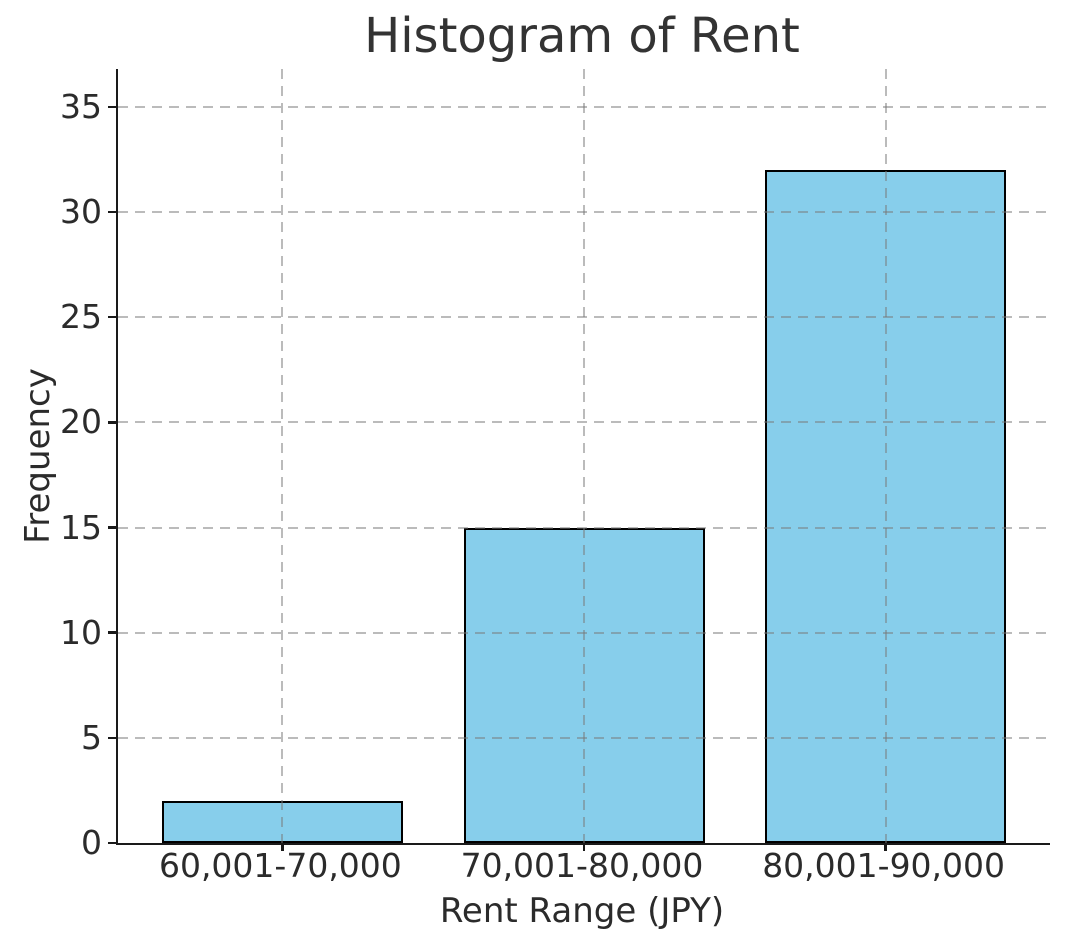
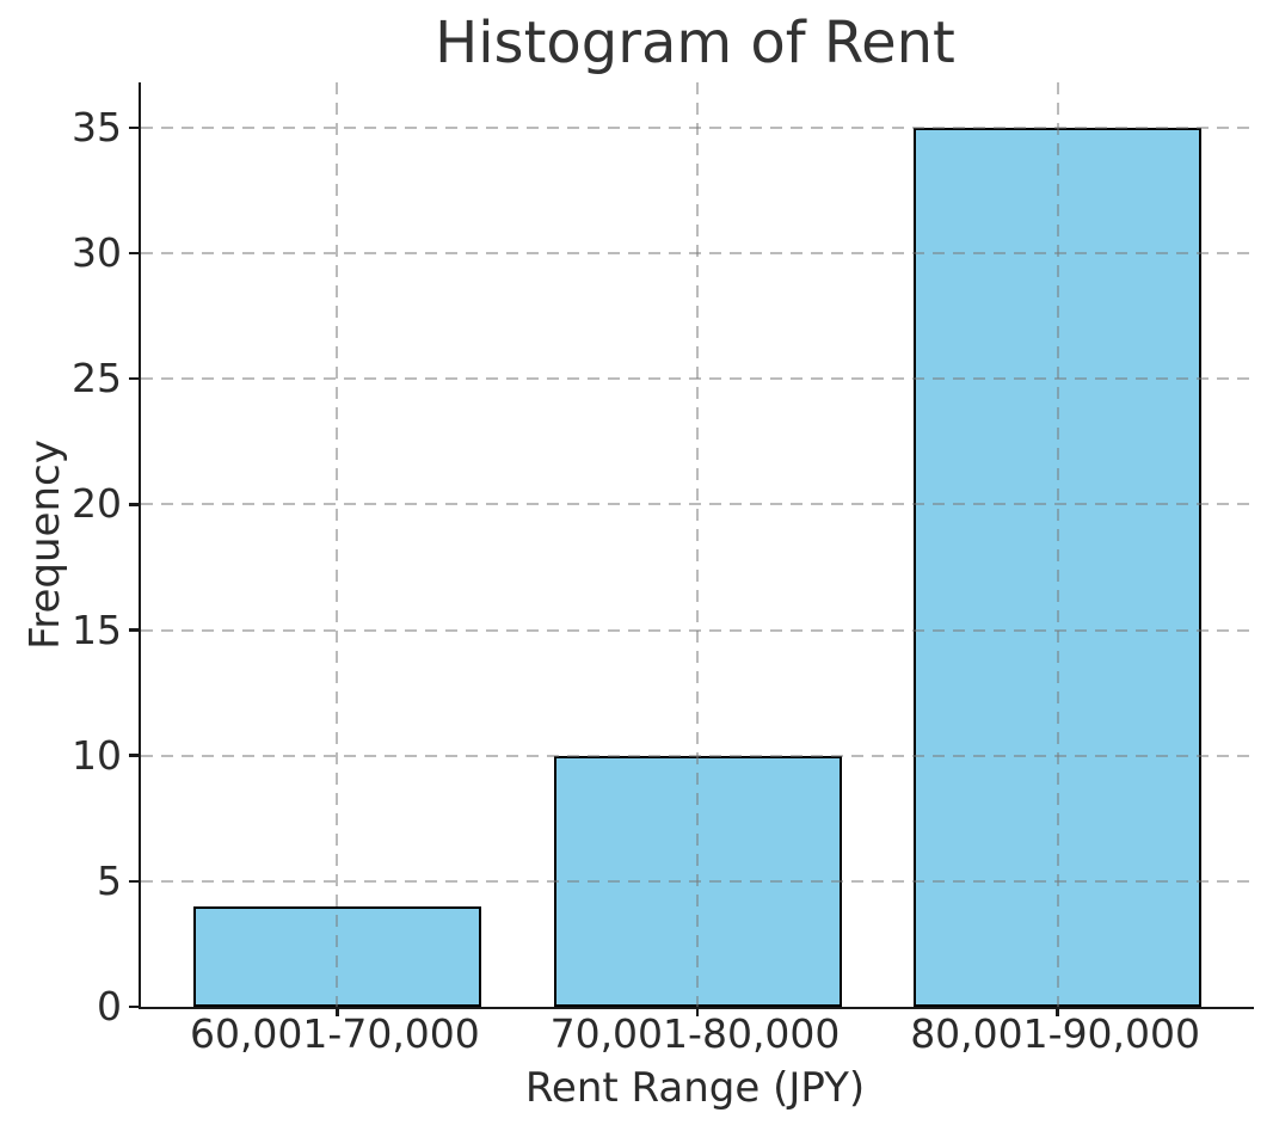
60,001-70,000: 2 -> 4
70,001-80,000: 15 -> 10
80,001-90,000: 32 -> 35
